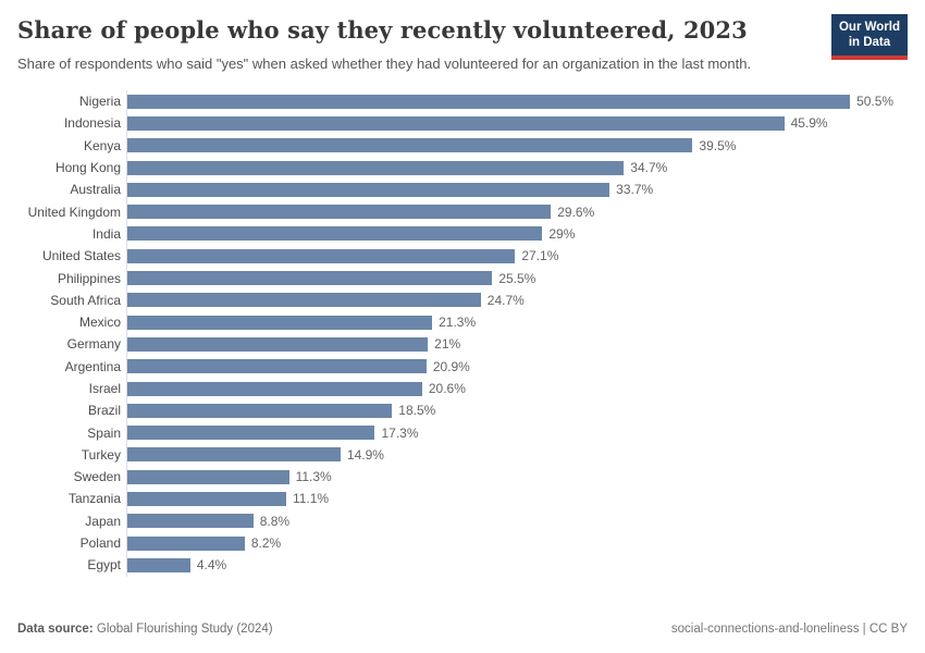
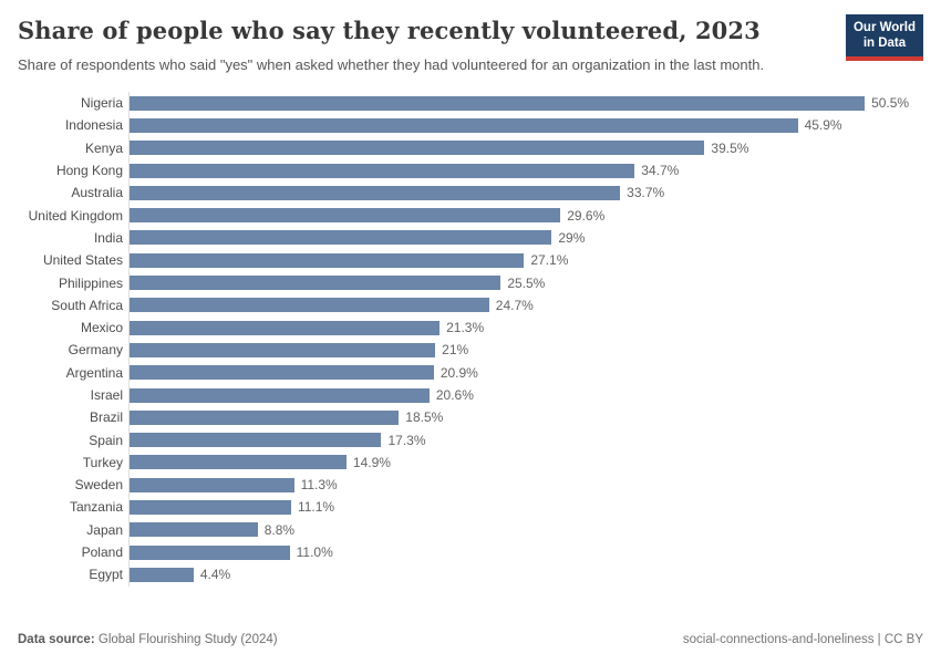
Poland: 8.2% -> 11.0%
